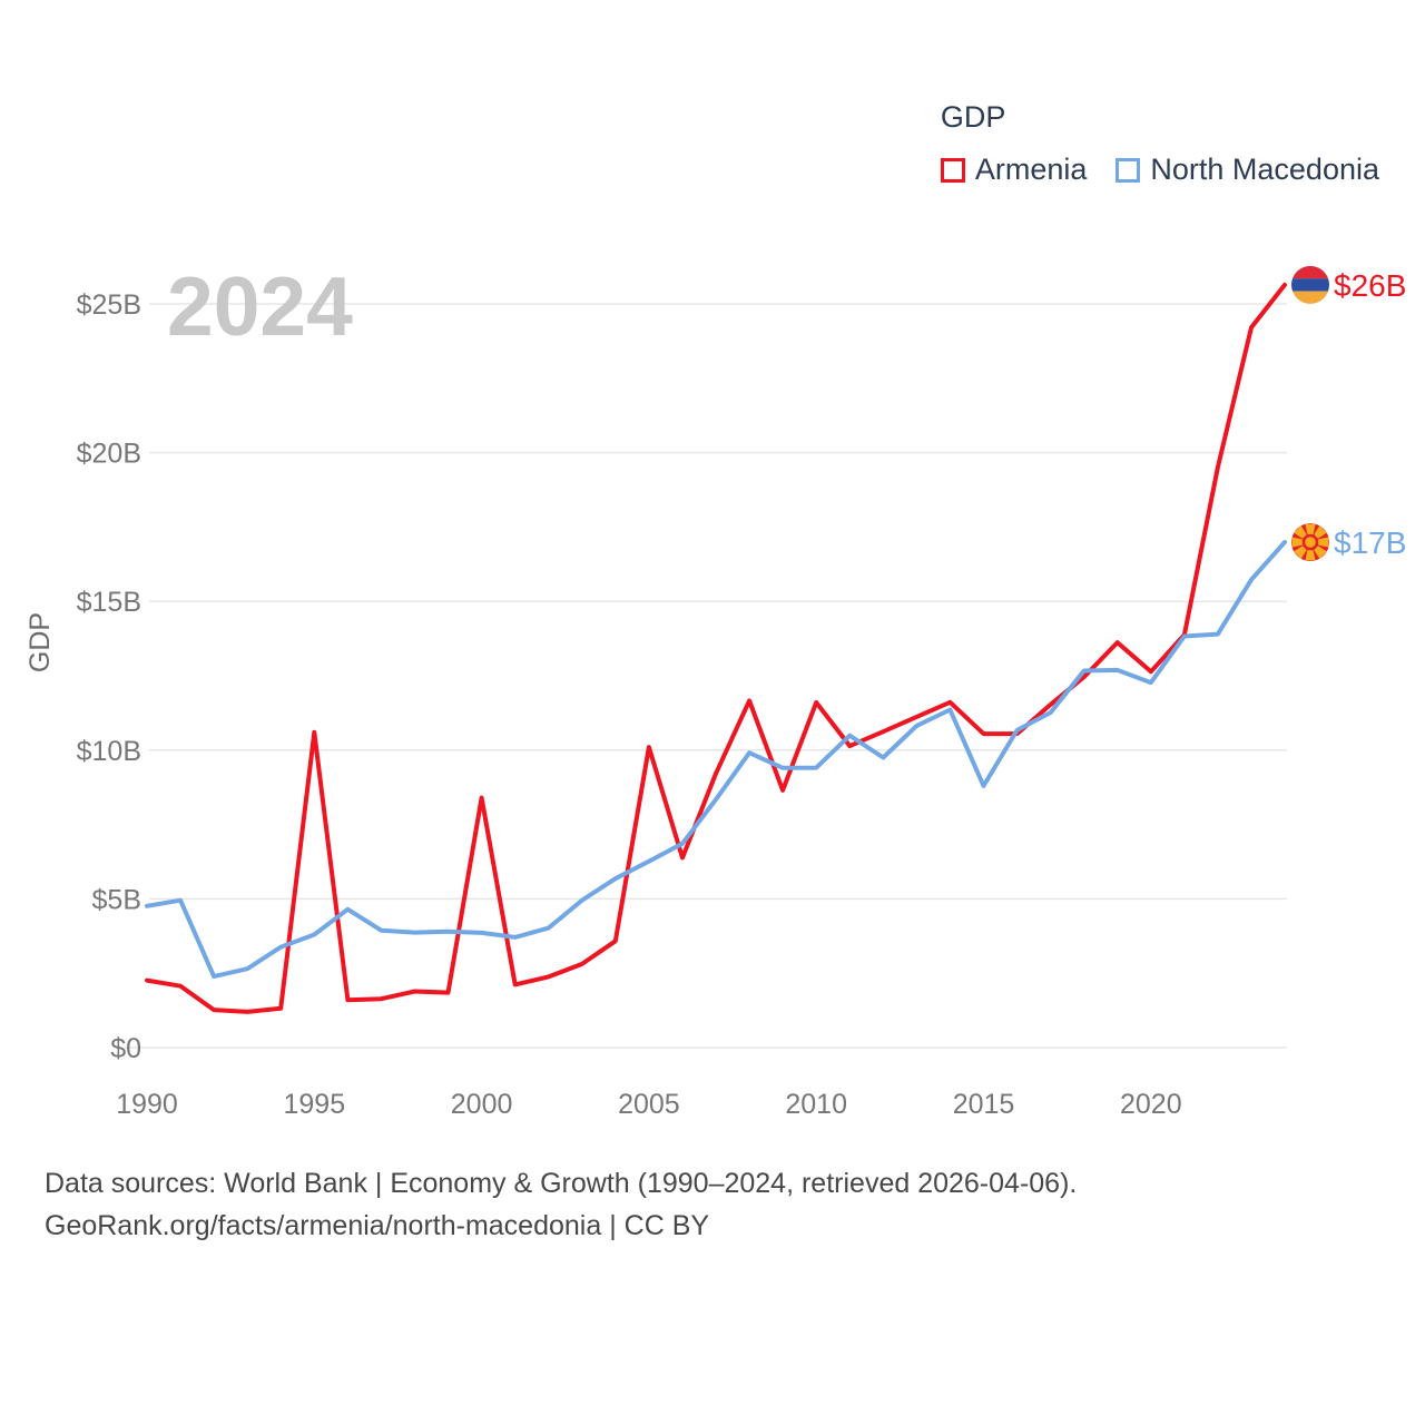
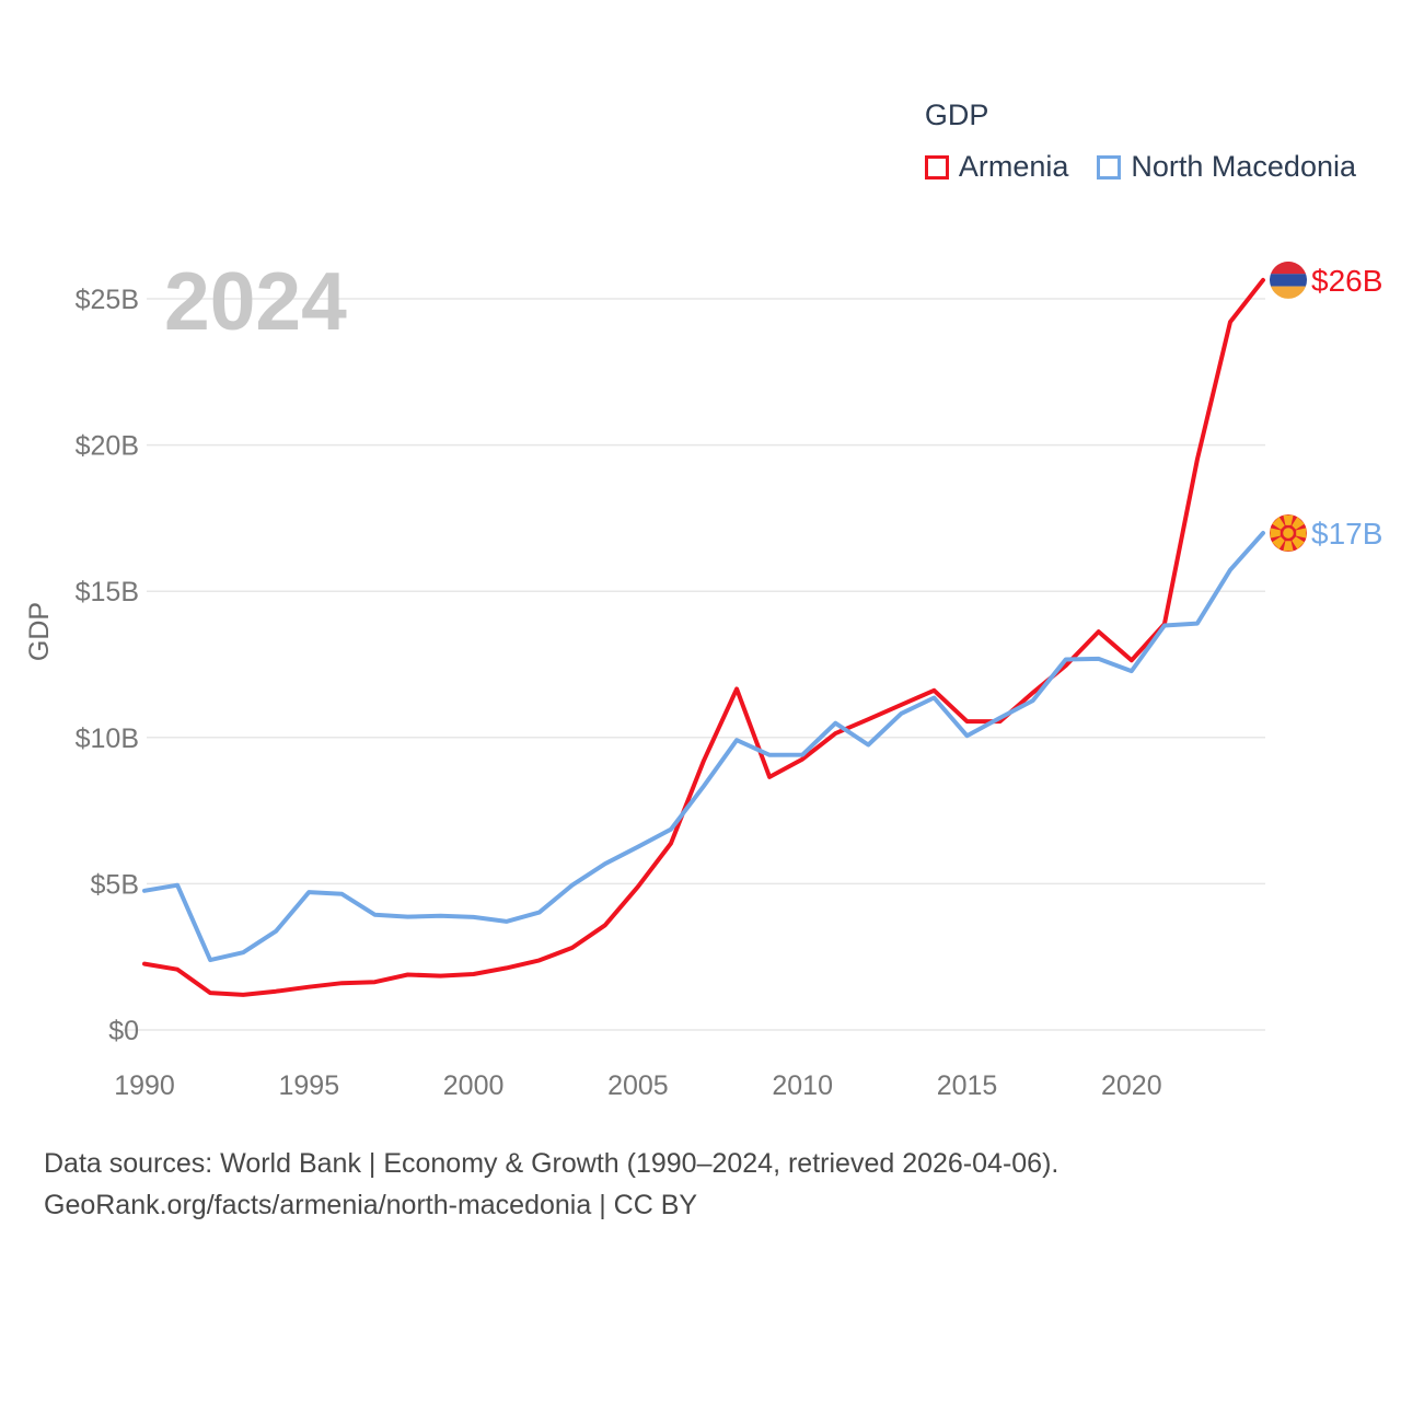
Armenia/1995: $10.6B -> $1.5B
North Macedonia/1995: $3.8B -> $4.7B
Armenia/2000: $8.4B -> $1.9B
Armenia/2005: $10.1B -> $4.9B
Armenia/2010: $11.6B -> $9.3B
North Macedonia/2015: $8.8B -> $10.1B
